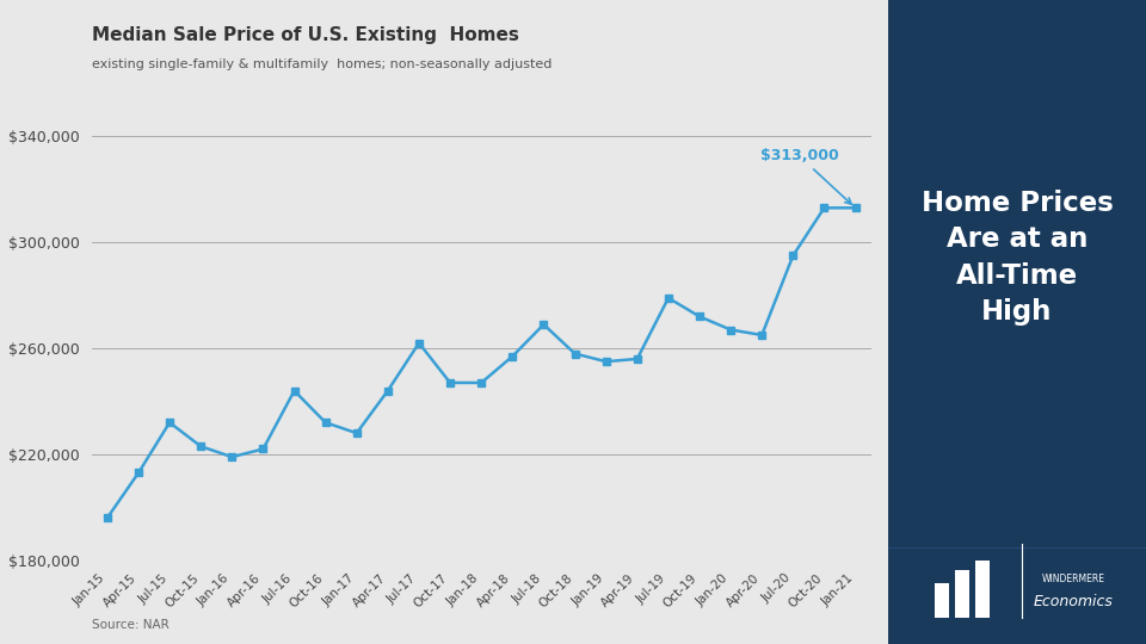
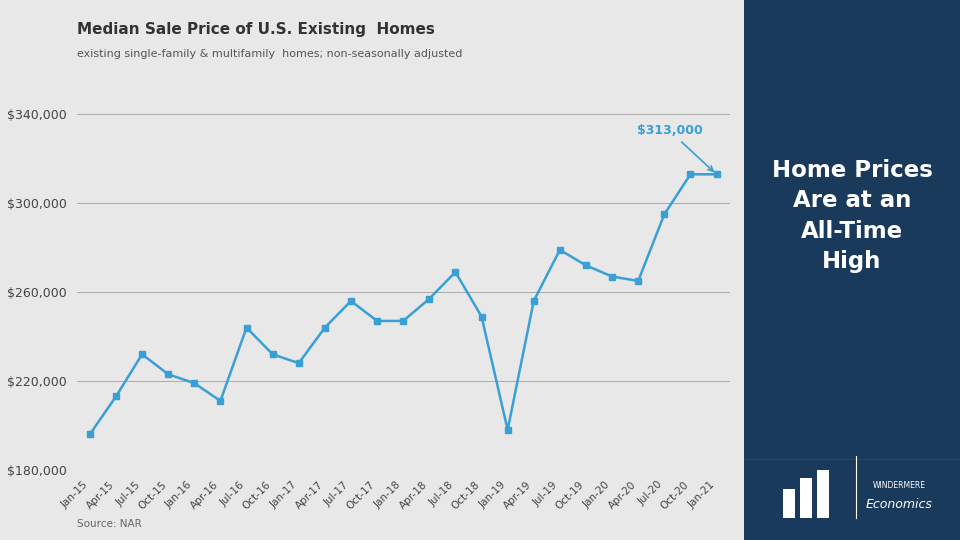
Apr-16: $222,000 -> $211,000
Jul-17: $262,000 -> $256,000
Oct-18: $258,000 -> $249,000
Jan-19: $255,000 -> $198,000
